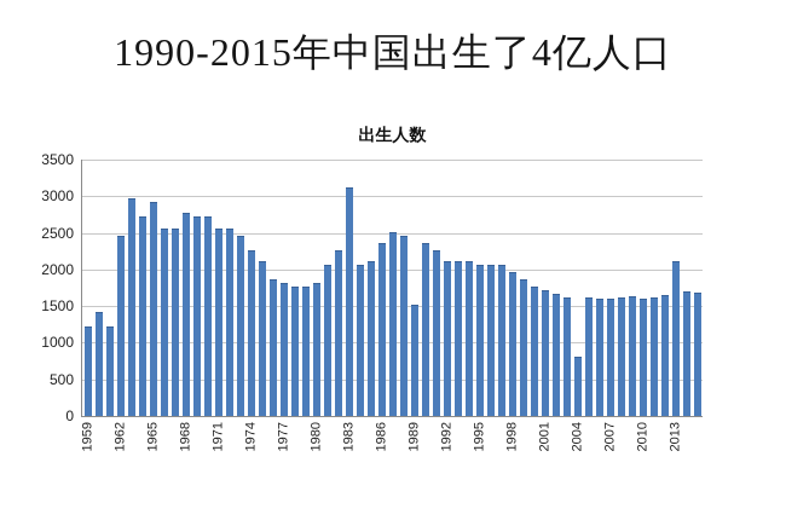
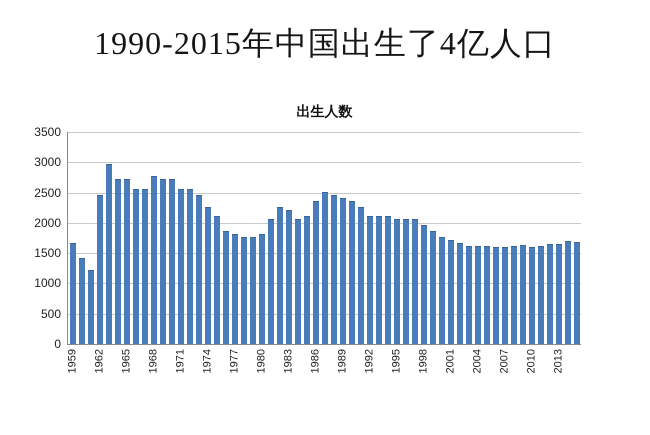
1959: 1200 -> 1600
1965: 2900 -> 2700
1983: 3100 -> 2200
1989: 1500 -> 2400
2004: 800 -> 1600
2013: 2100 -> 1600
